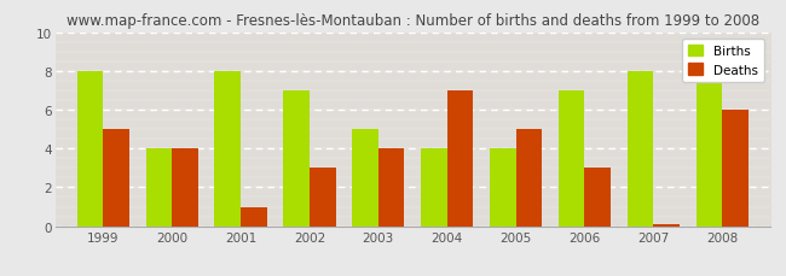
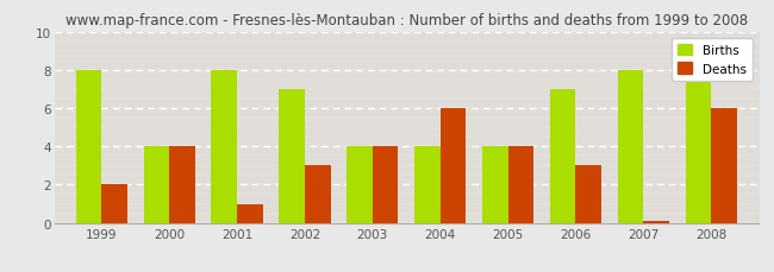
Deaths/1999: 5.0 -> 2.0
Births/2003: 5 -> 4
Deaths/2004: 7.0 -> 6.0
Deaths/2005: 5.0 -> 4.0
